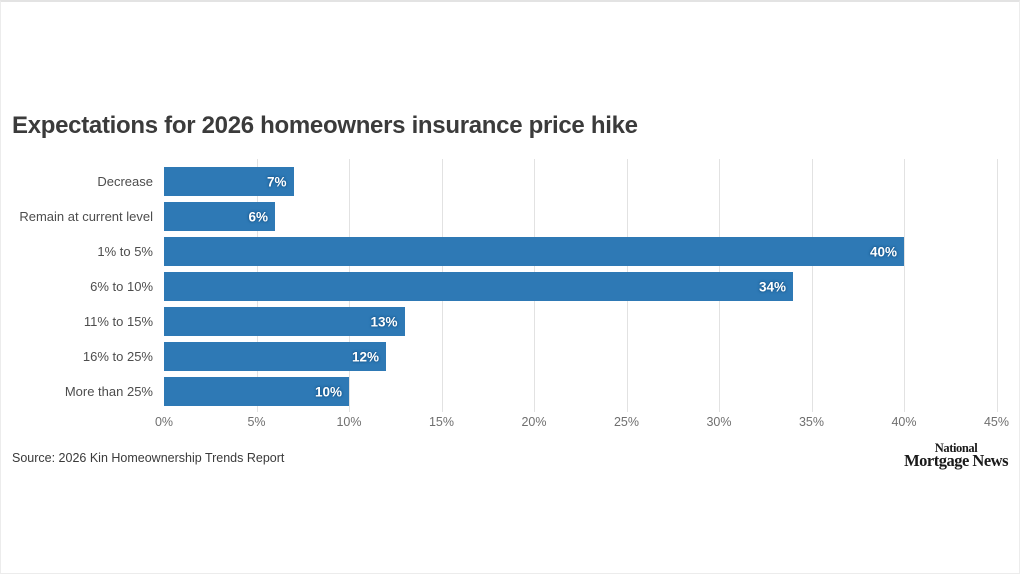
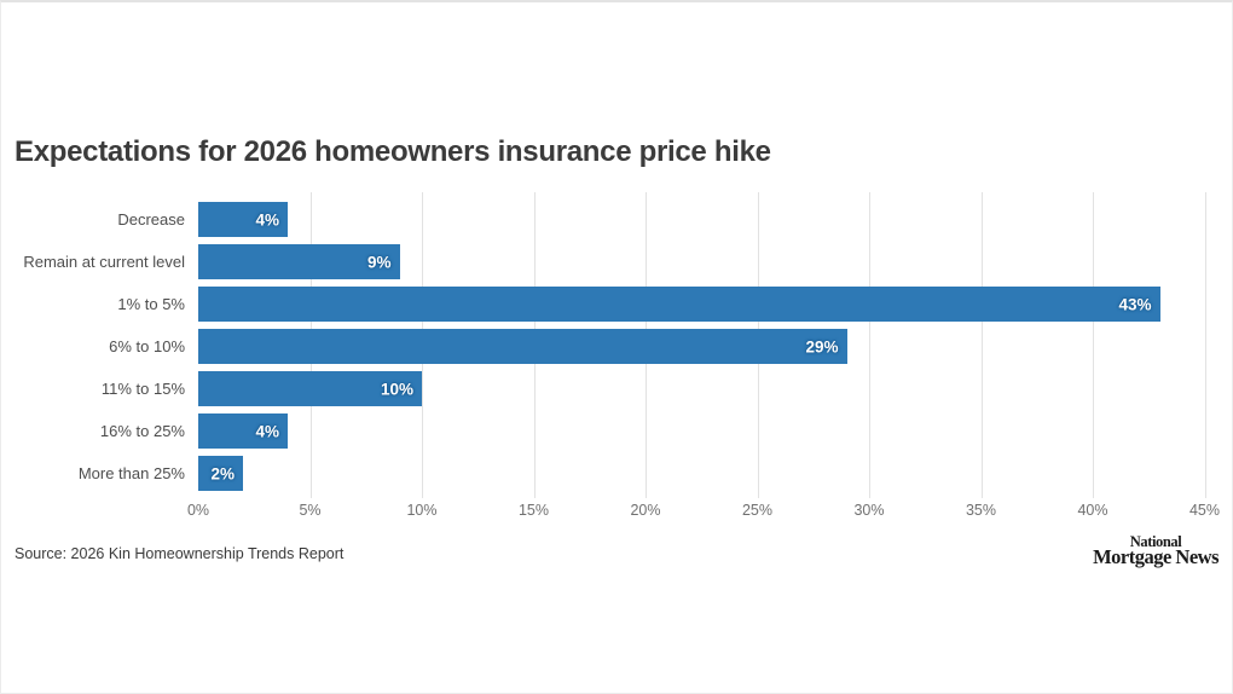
Decrease: 7% -> 4%
Remain at current level: 6% -> 9%
1% to 5%: 40% -> 43%
6% to 10%: 34% -> 29%
11% to 15%: 13% -> 10%
16% to 25%: 12% -> 4%
More than 25%: 10% -> 2%
